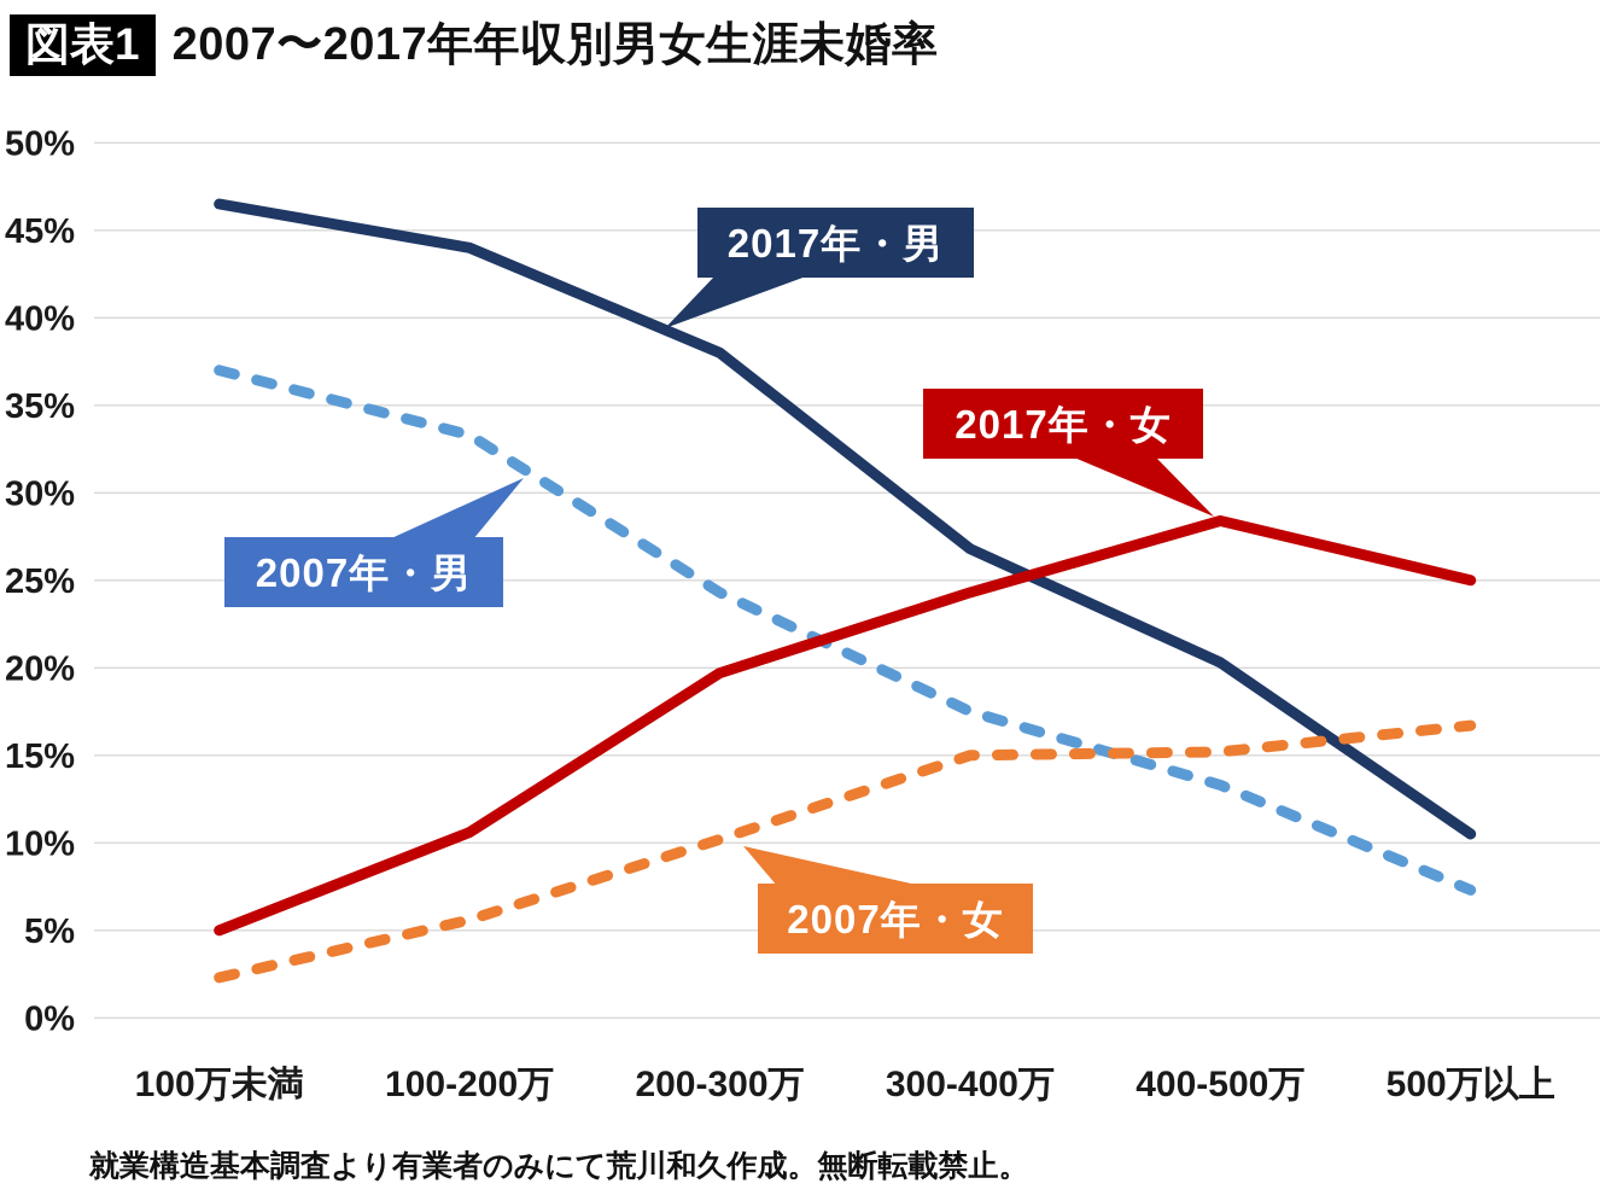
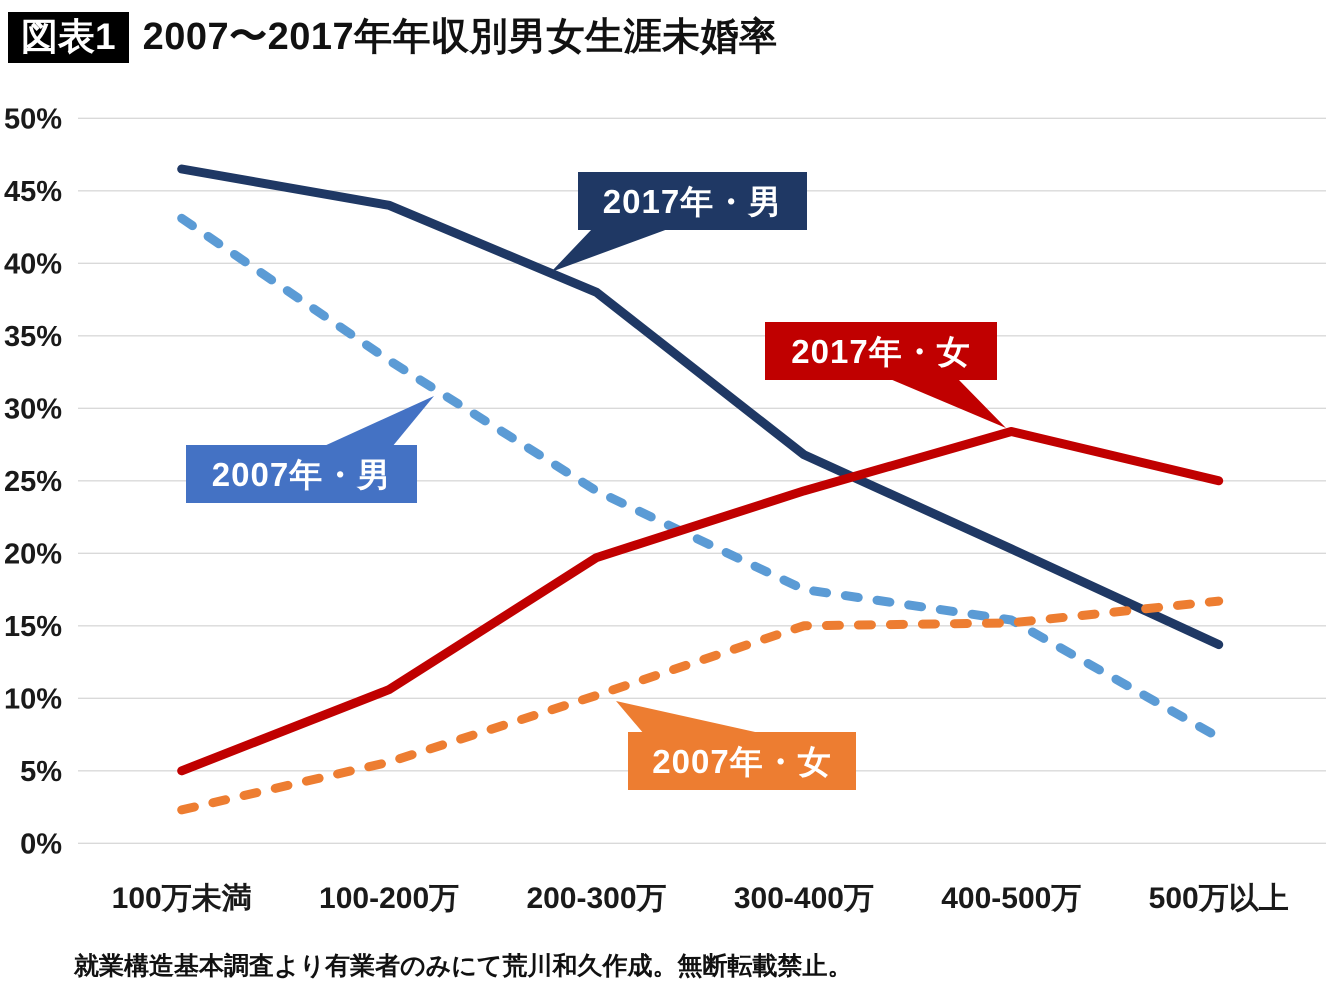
2007年・男/100万未満: 37.0% -> 43.1%
2007年・男/400-500万: 13.3% -> 15.4%
2017年・男/500万以上: 10.5% -> 13.7%
